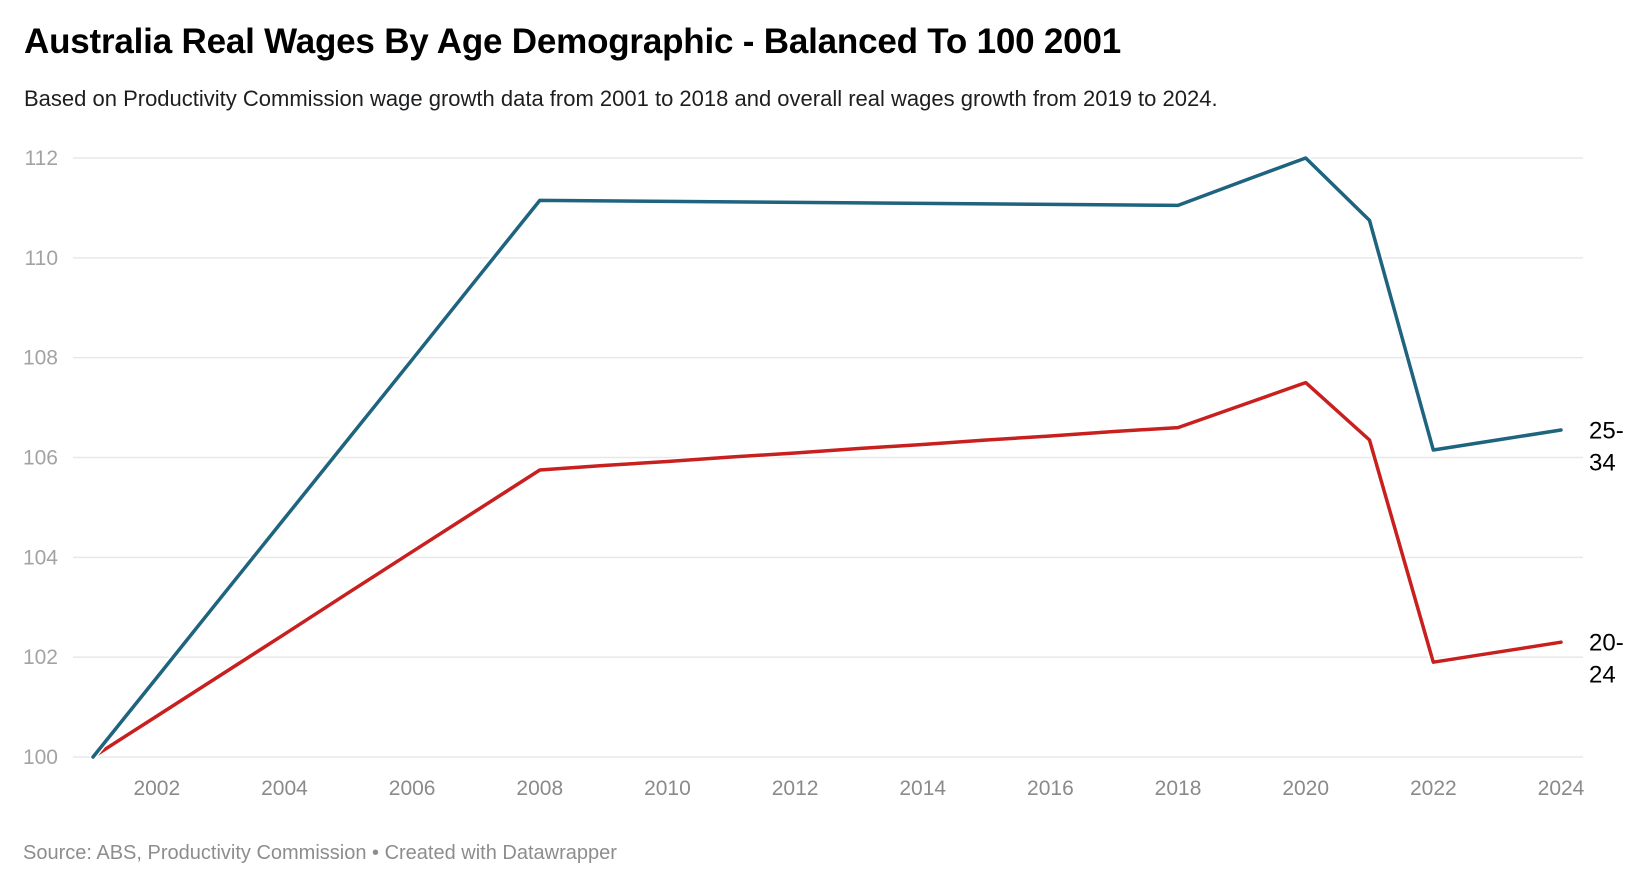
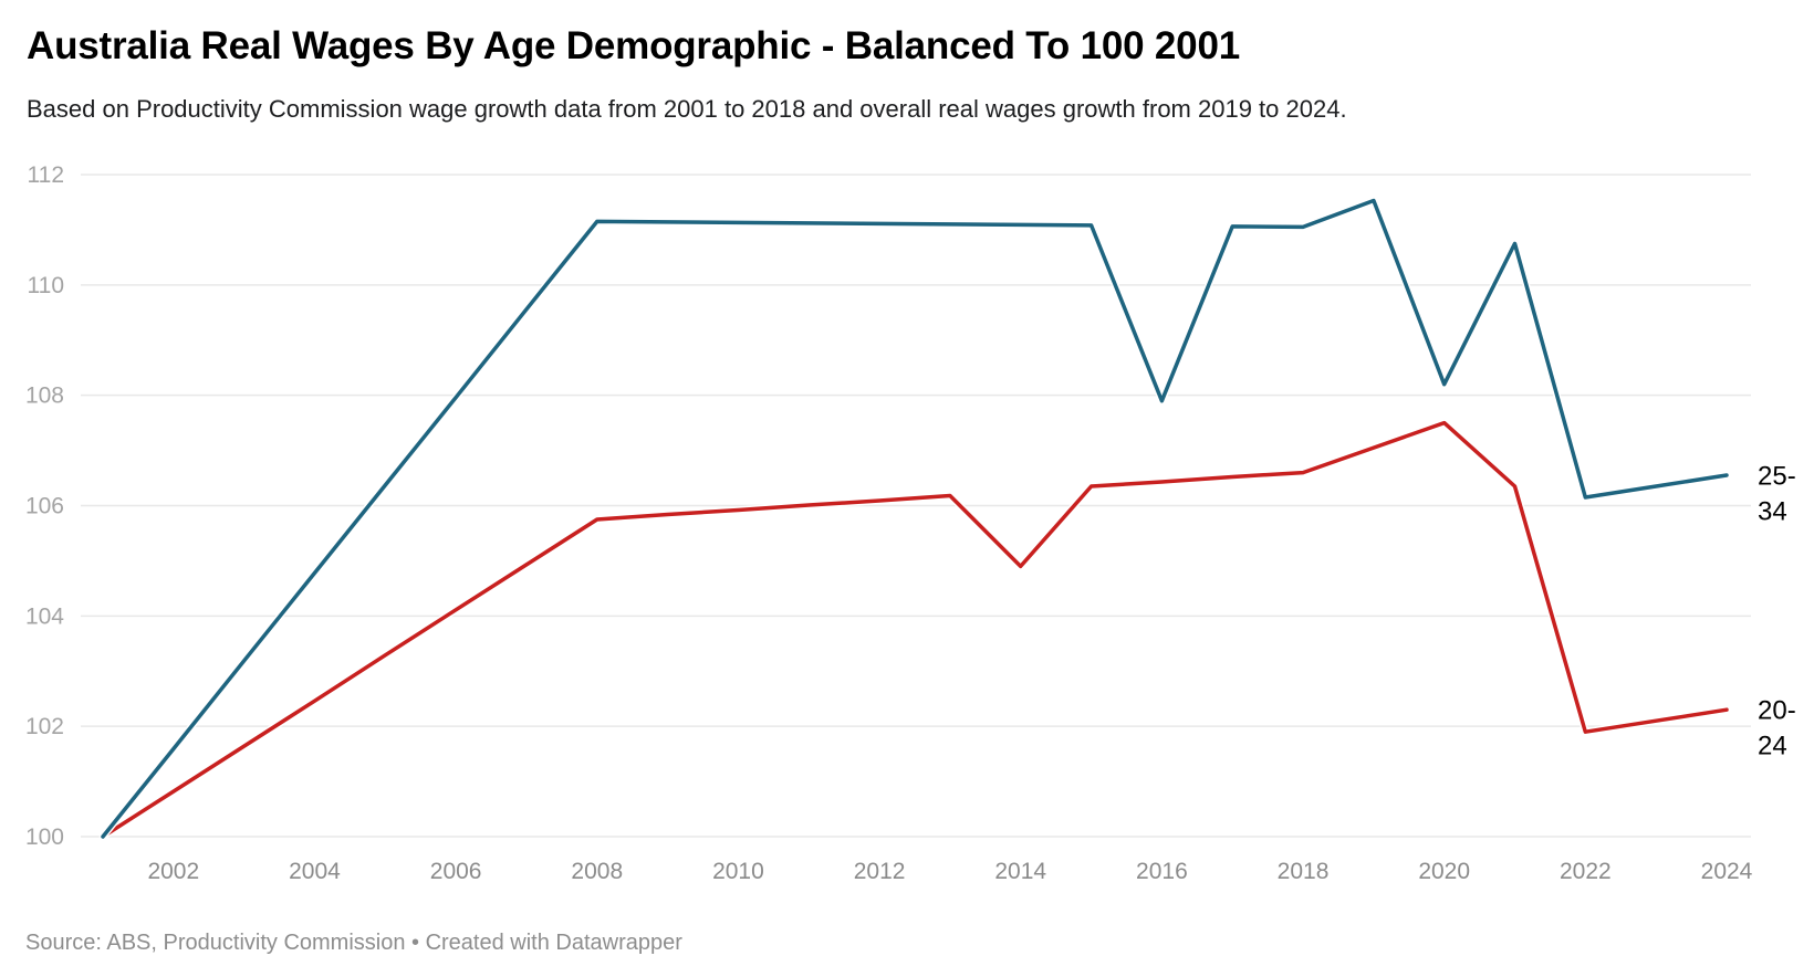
20-24/2014: 106.3 -> 104.9
25-34/2016: 111.1 -> 107.9
25-34/2020: 112.0 -> 108.2
